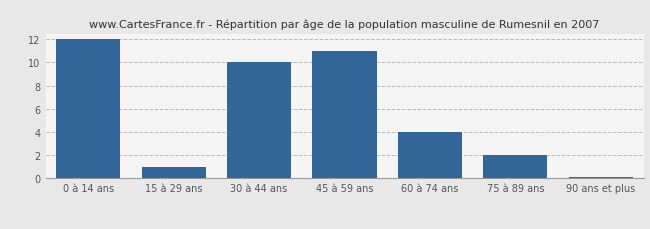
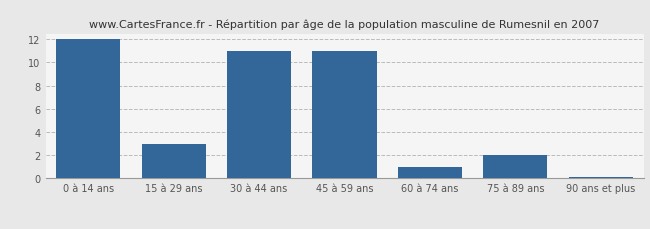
15 à 29 ans: 1.0 -> 3.0
30 à 44 ans: 10.0 -> 11.0
60 à 74 ans: 4.0 -> 1.0
